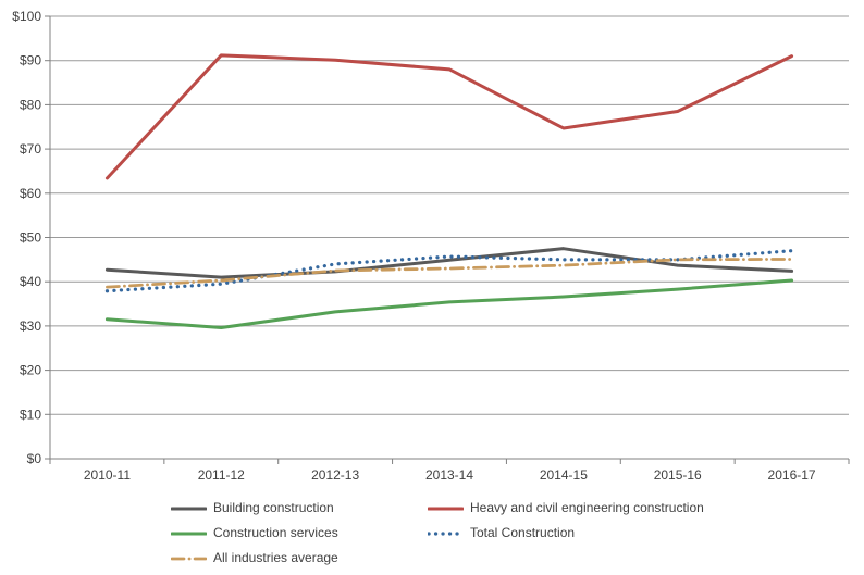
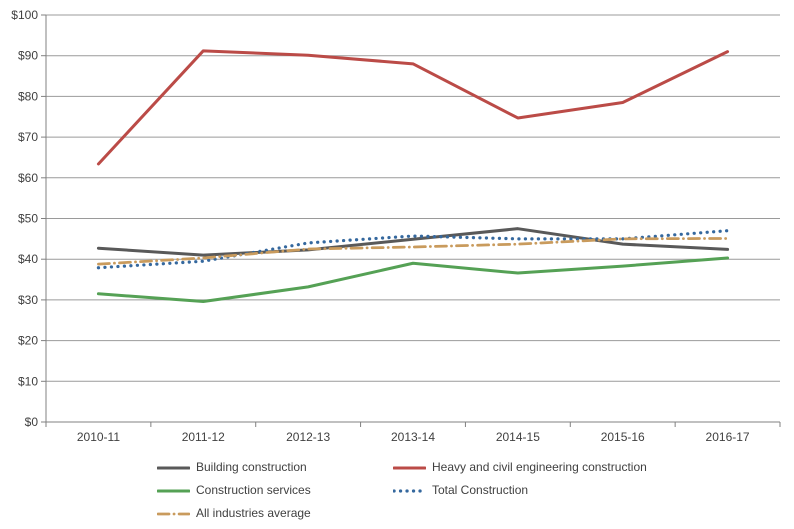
Construction services/2013-14: $35 -> $39
